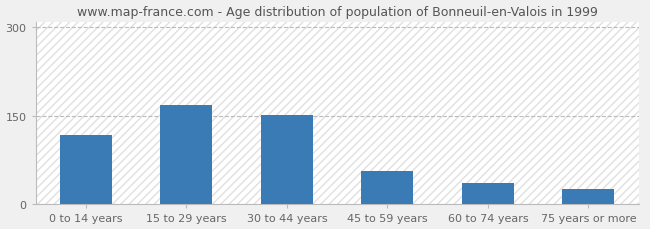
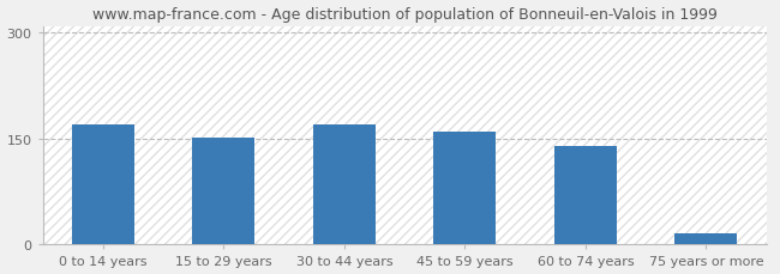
0 to 14 years: 118 -> 170
15 to 29 years: 168 -> 151
30 to 44 years: 152 -> 170
45 to 59 years: 56 -> 160
60 to 74 years: 36 -> 140
75 years or more: 26 -> 16
